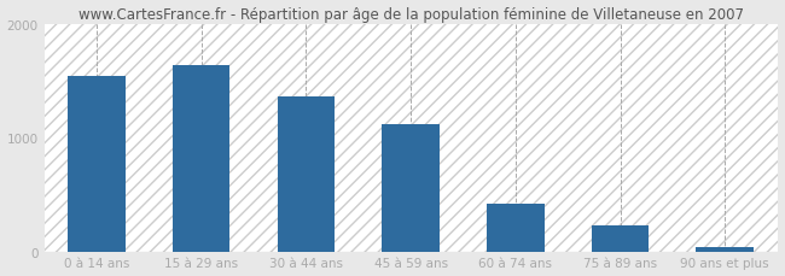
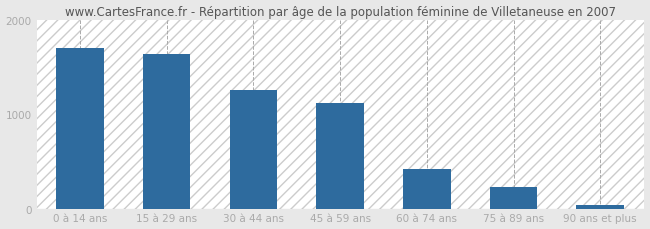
0 à 14 ans: 1540 -> 1700
30 à 44 ans: 1360 -> 1260
